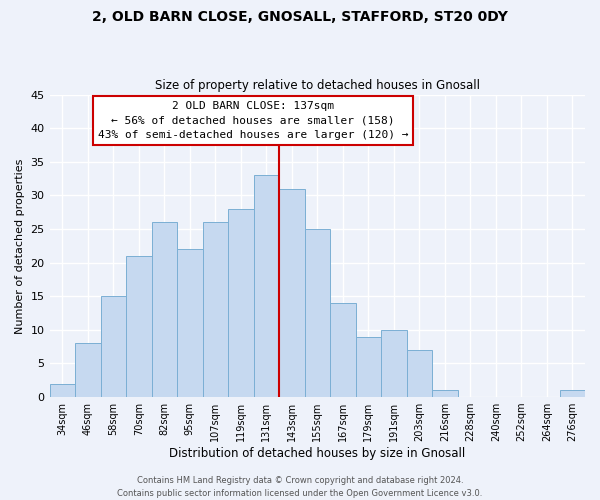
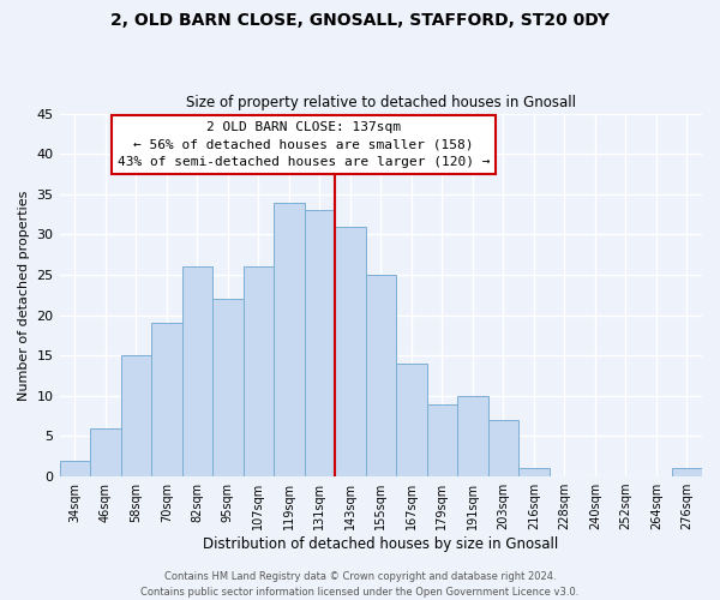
46sqm: 8 -> 6
70sqm: 21 -> 19
119sqm: 28 -> 34
